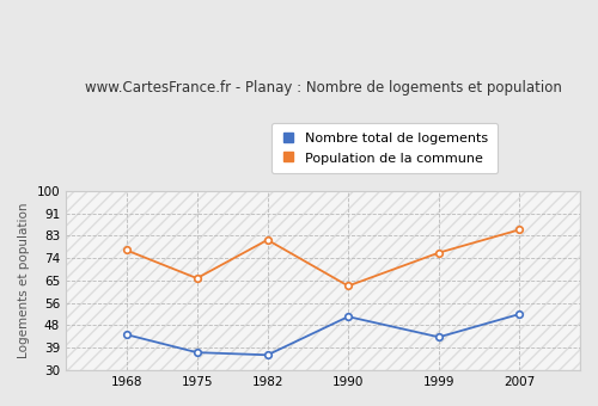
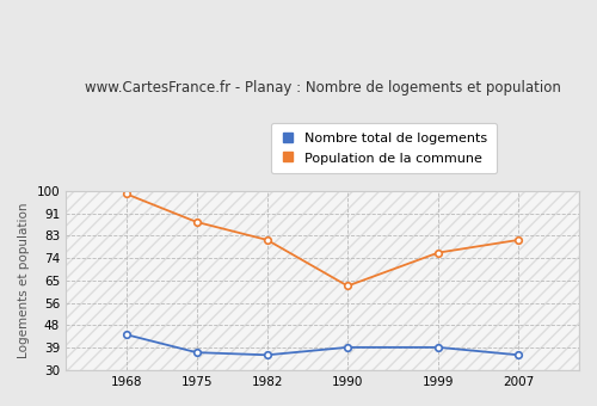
Population de la commune/1968: 77 -> 99
Population de la commune/1975: 66 -> 88
Nombre total de logements/1990: 51 -> 39
Nombre total de logements/1999: 43 -> 39
Nombre total de logements/2007: 52 -> 36
Population de la commune/2007: 85 -> 81
